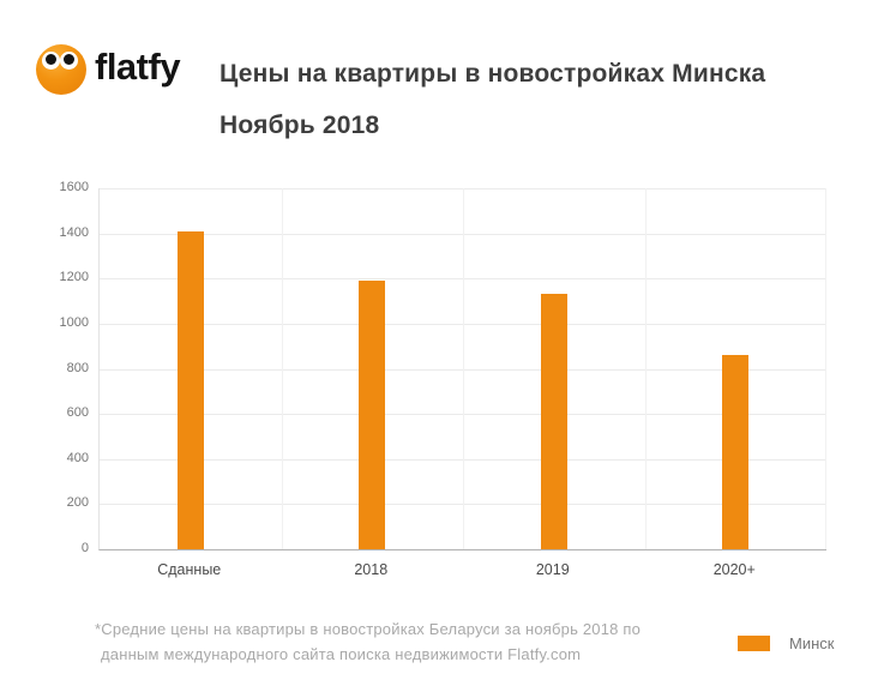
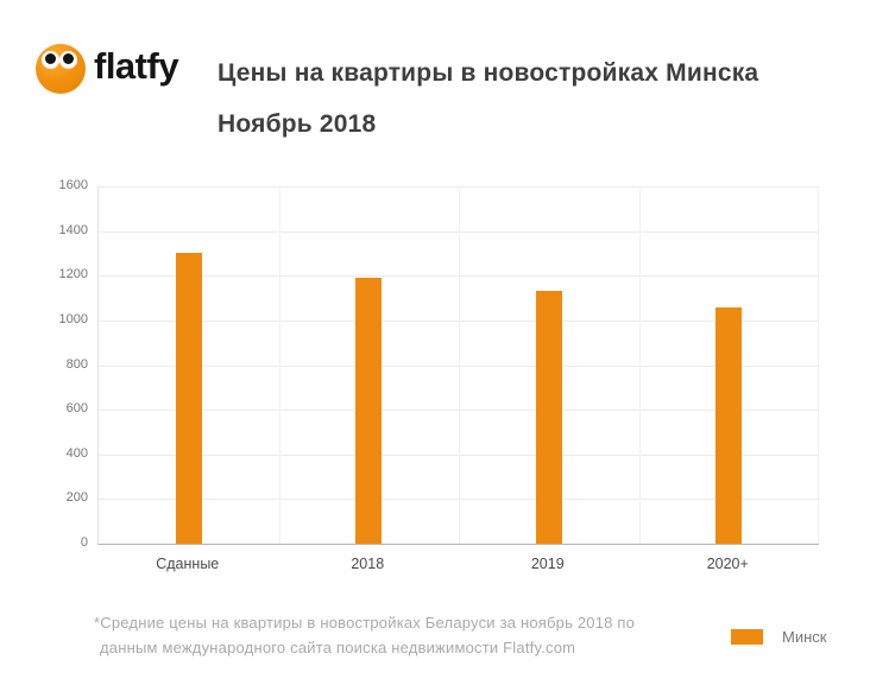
Сданные: 1410 -> 1300
2020+: 860 -> 1060
